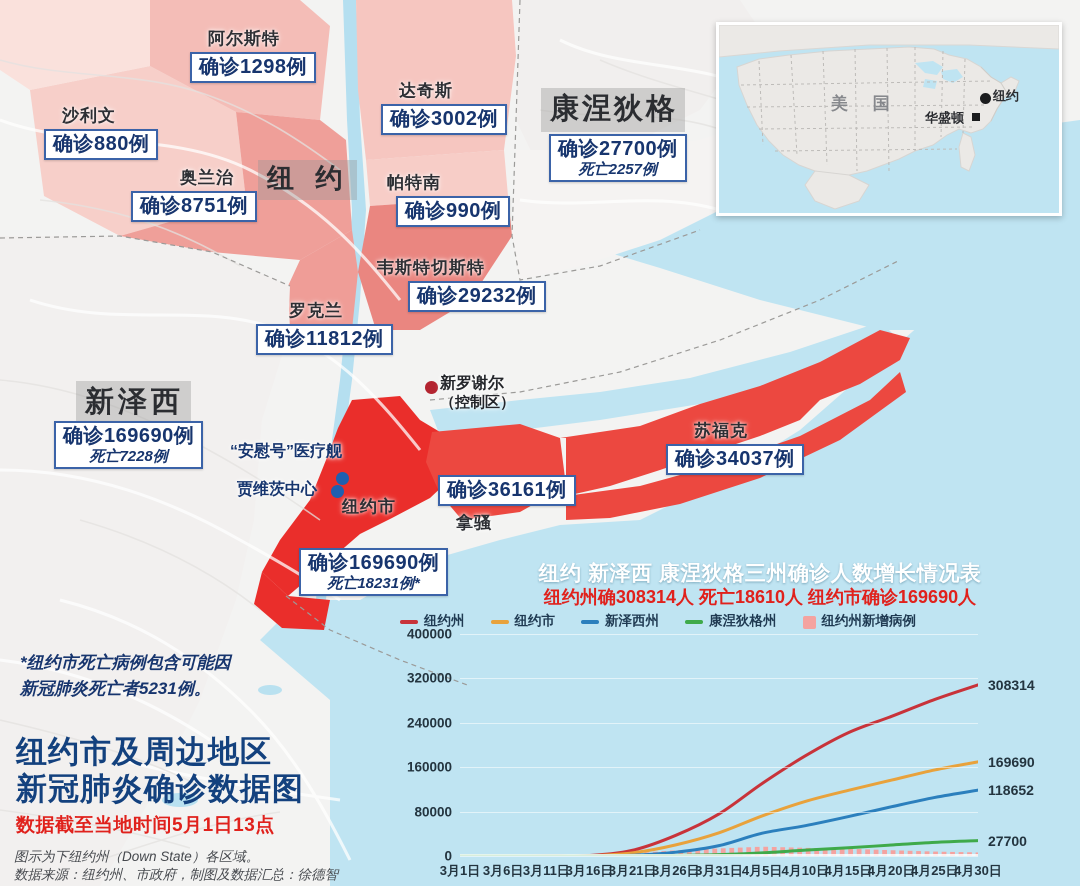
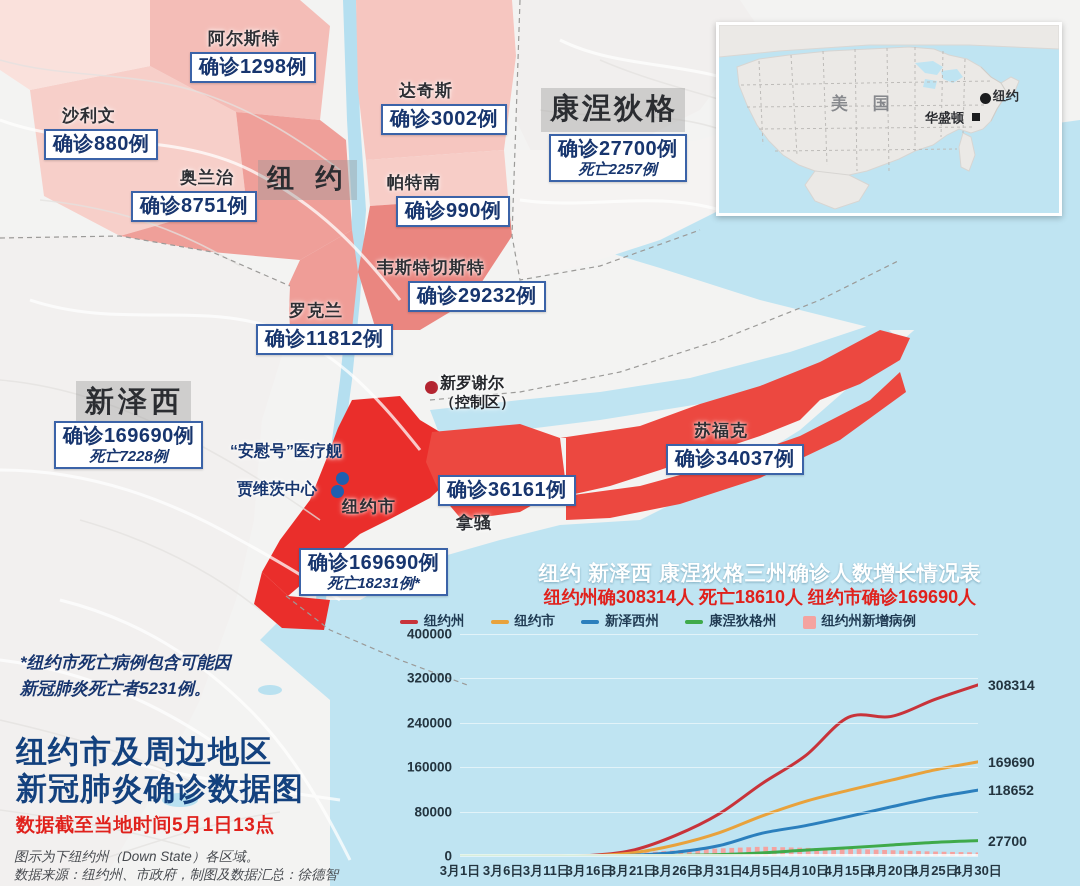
纽约州/4月15日: 220000 -> 250000
